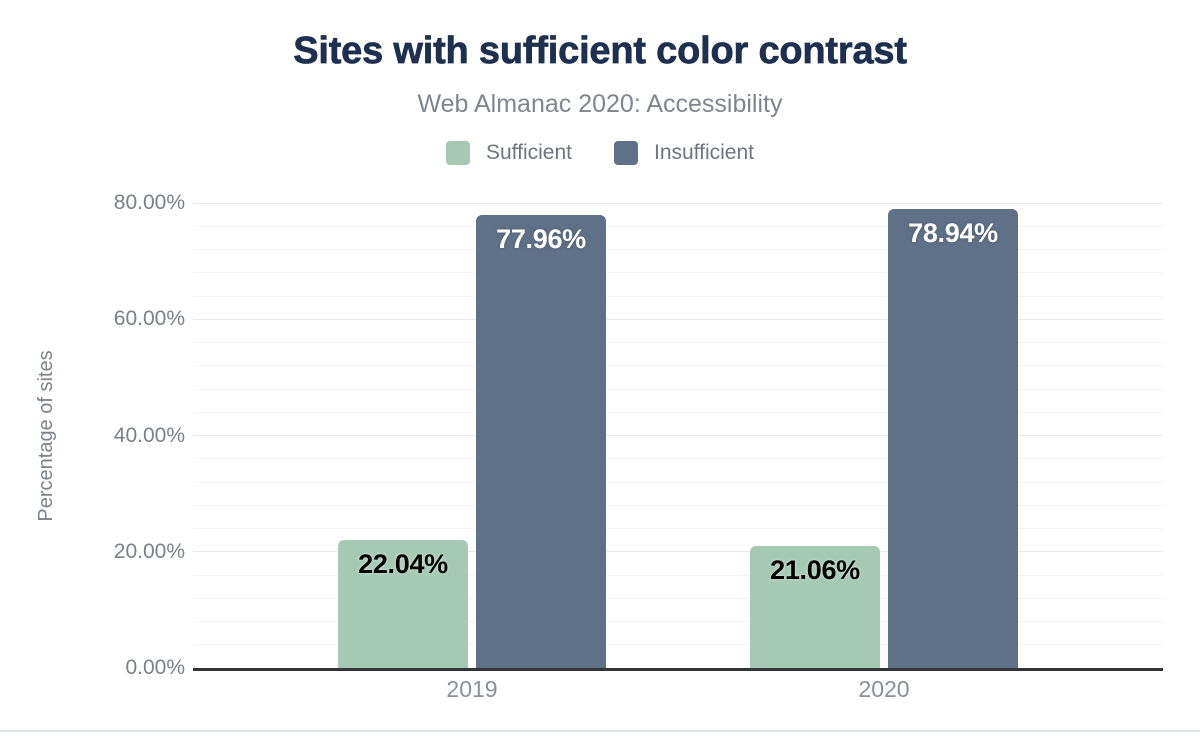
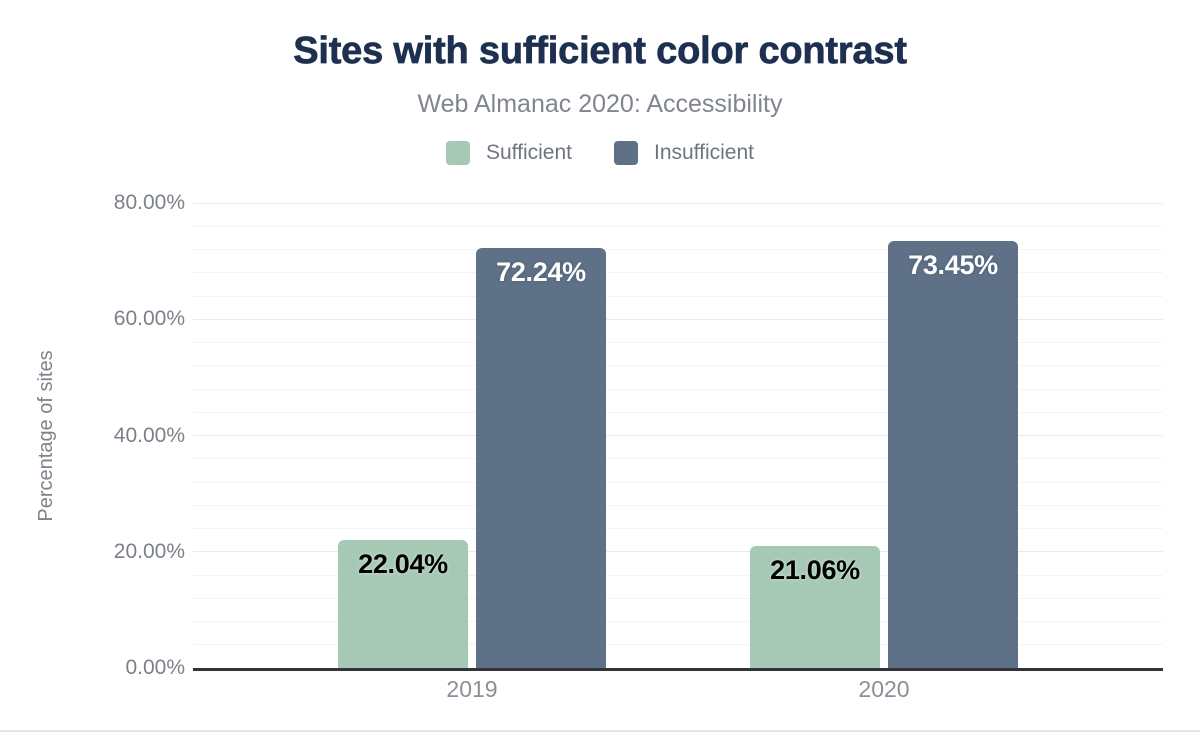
Insufficient/2019: 77.96% -> 72.24%
Insufficient/2020: 78.94% -> 73.45%
